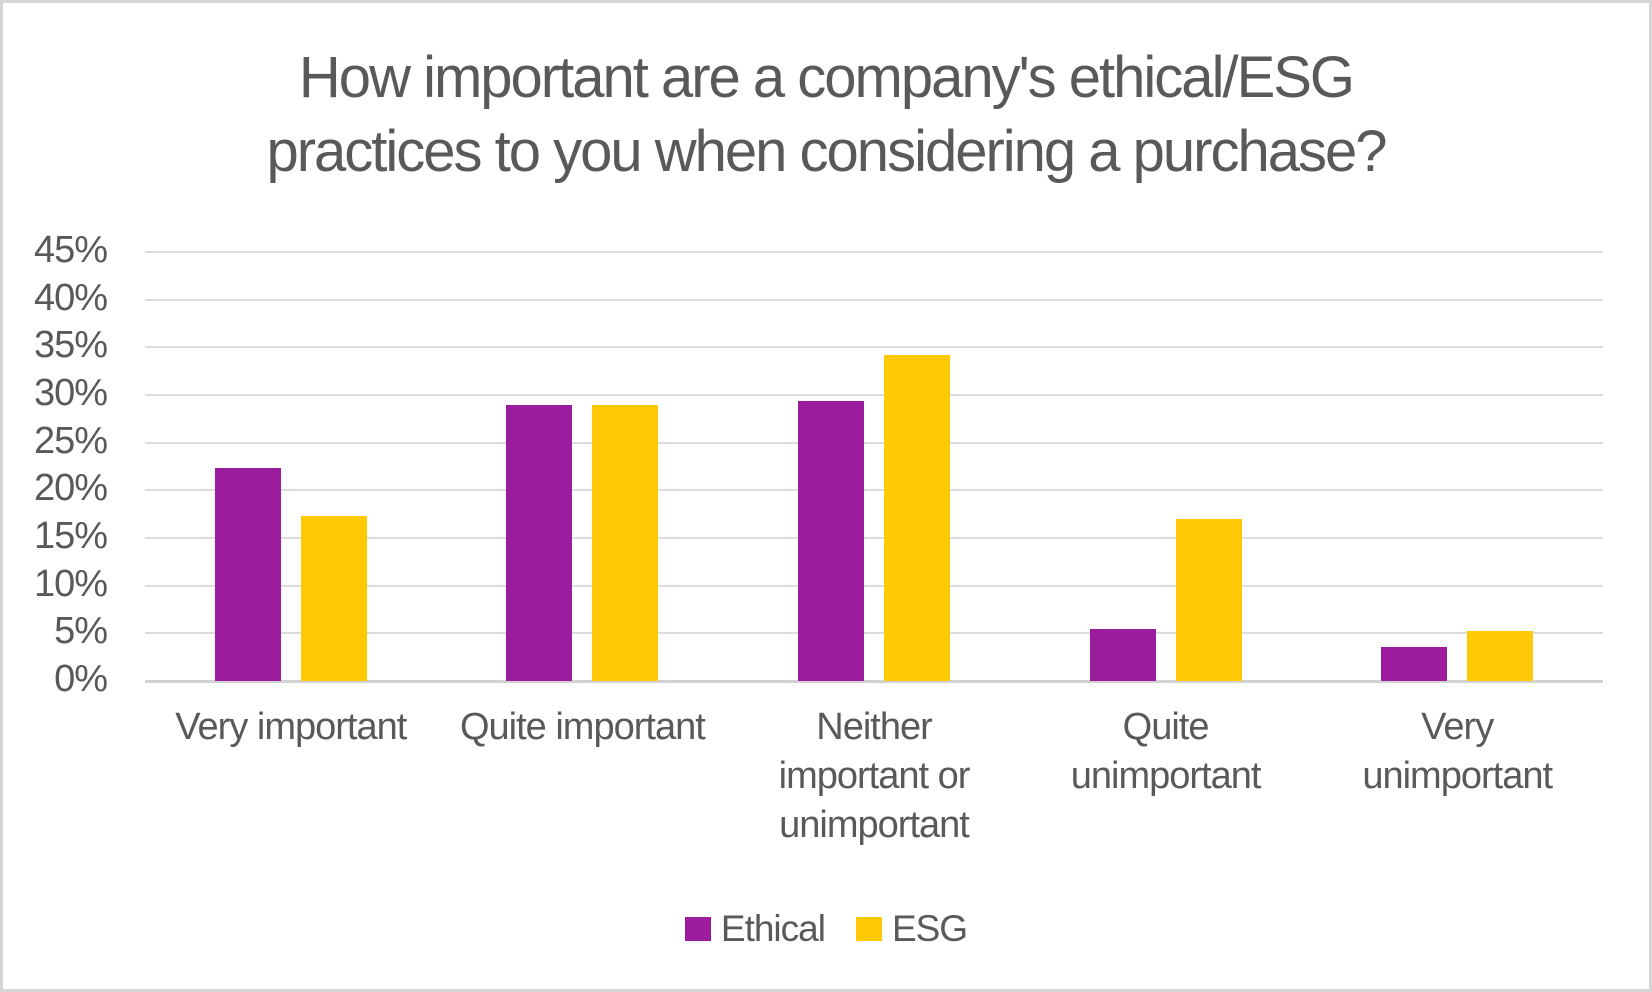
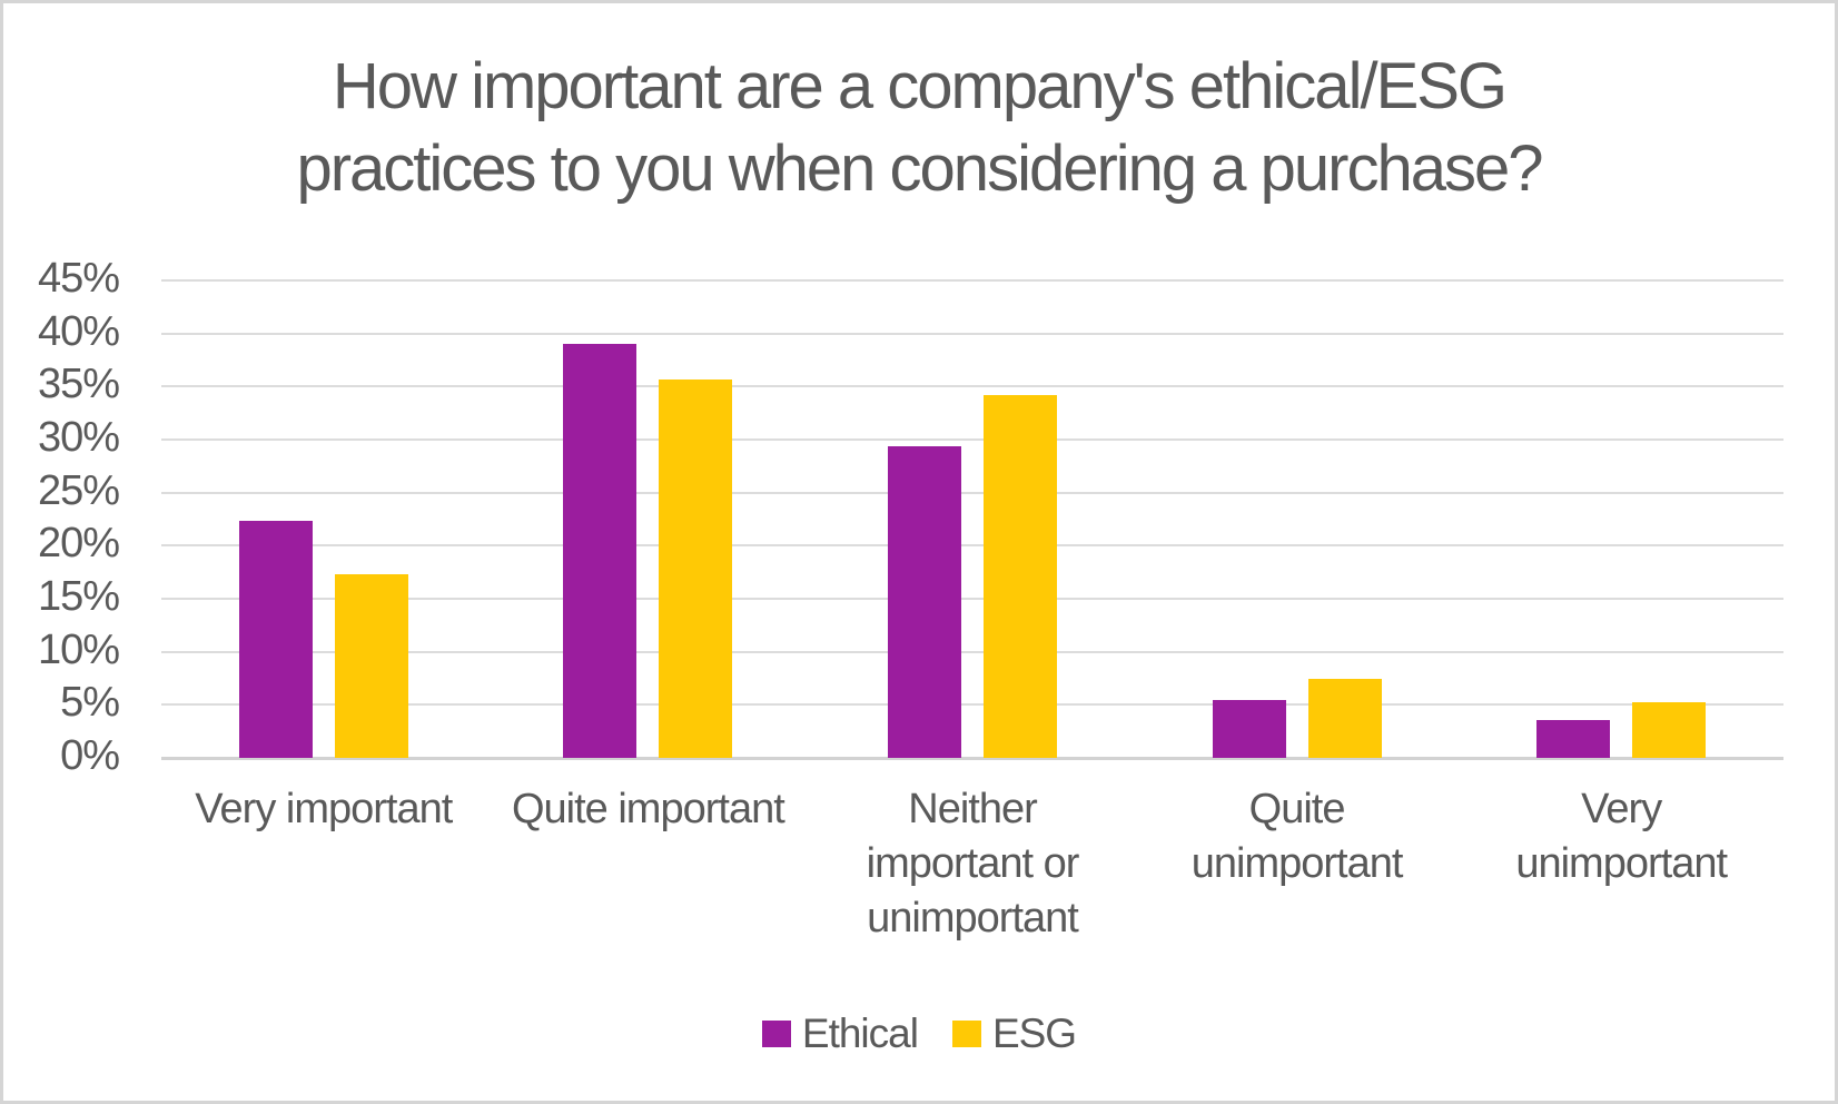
Ethical/Quite important: 29% -> 39%
ESG/Quite important: 29% -> 36%
ESG/Quite unimportant: 17% -> 7%
